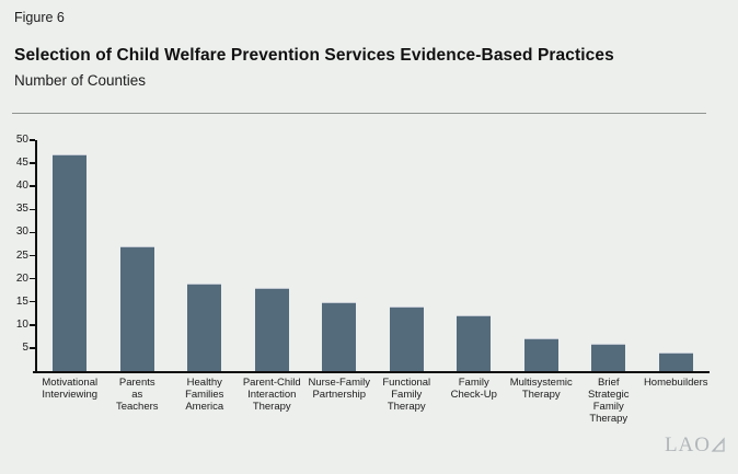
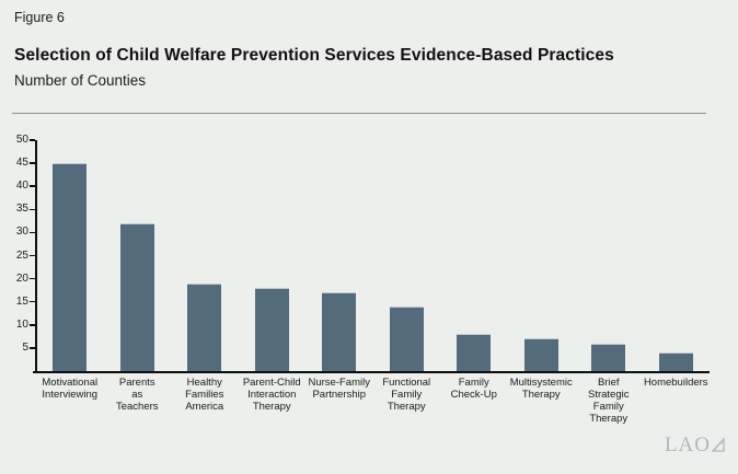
Motivational Interviewing: 47 -> 45
Parents as Teachers: 27 -> 32
Nurse-Family Partnership: 15 -> 17
Family Check-Up: 12 -> 8
